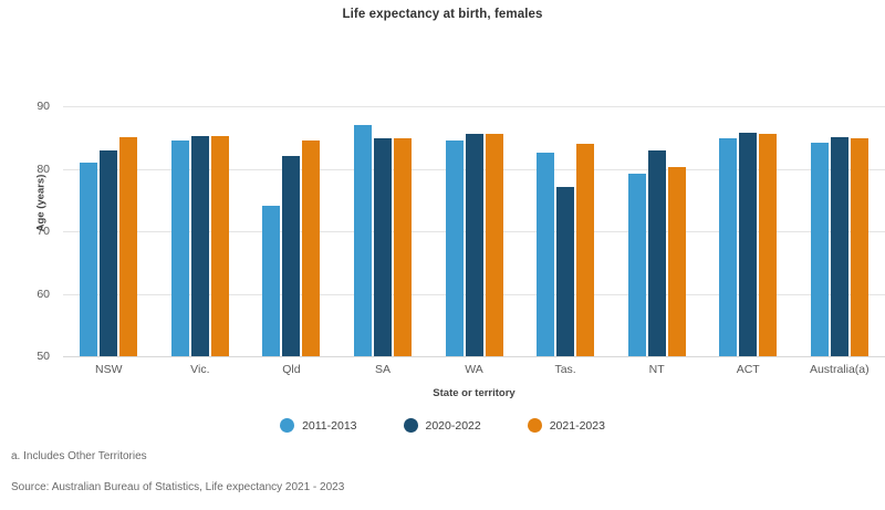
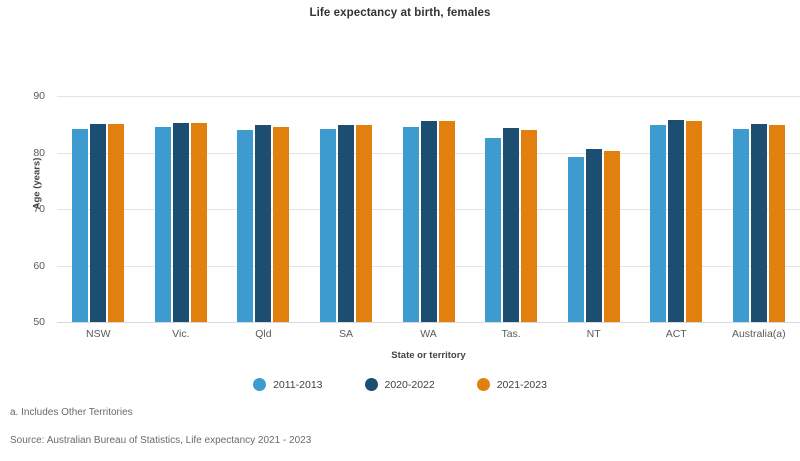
2011-2013/NSW: 81 -> 84
2020-2022/NSW: 83 -> 85
2011-2013/Qld: 74 -> 84
2020-2022/Qld: 82 -> 85
2011-2013/SA: 87 -> 84
2020-2022/Tas.: 77 -> 84
2020-2022/NT: 83 -> 81
